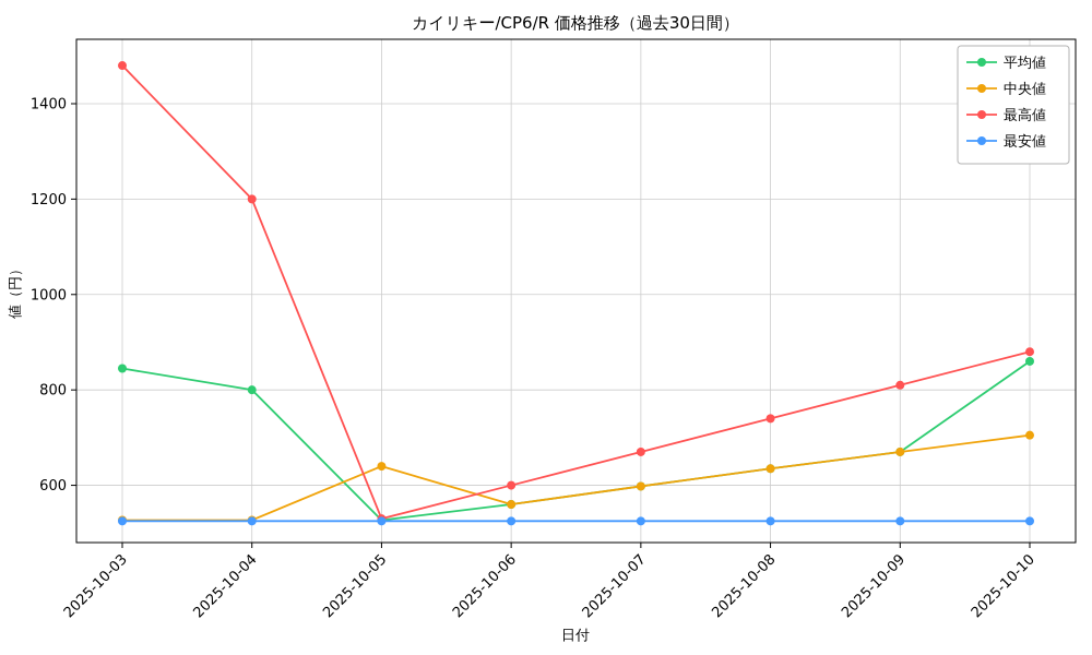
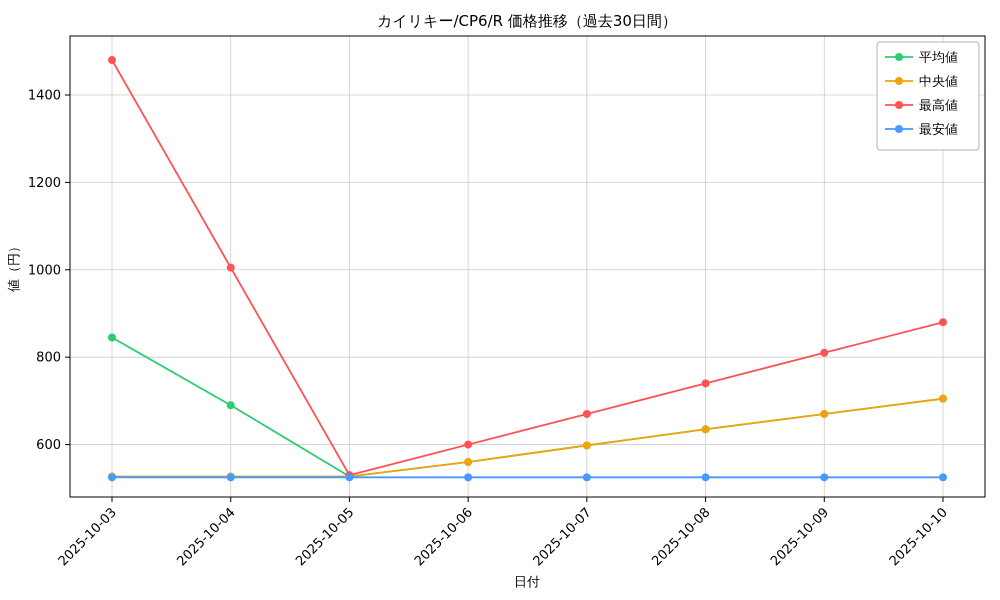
平均値/2025-10-04: 800 -> 690
最高値/2025-10-04: 1200 -> 1000
中央値/2025-10-05: 640 -> 530
平均値/2025-10-10: 860 -> 700
